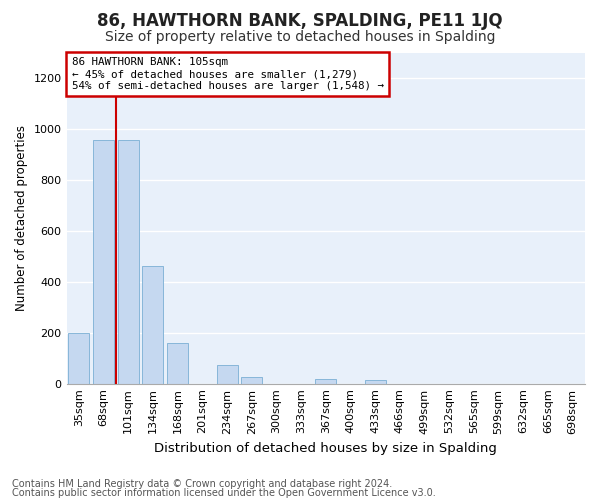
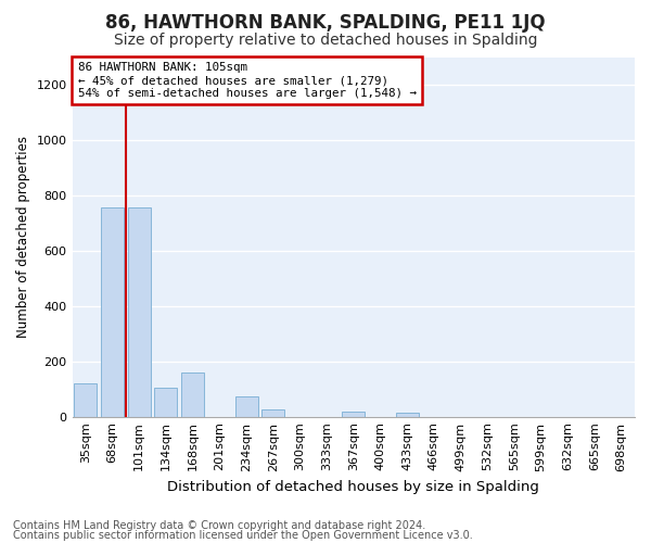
35sqm: 200 -> 120
68sqm: 955 -> 755
101sqm: 955 -> 755
134sqm: 460 -> 105
